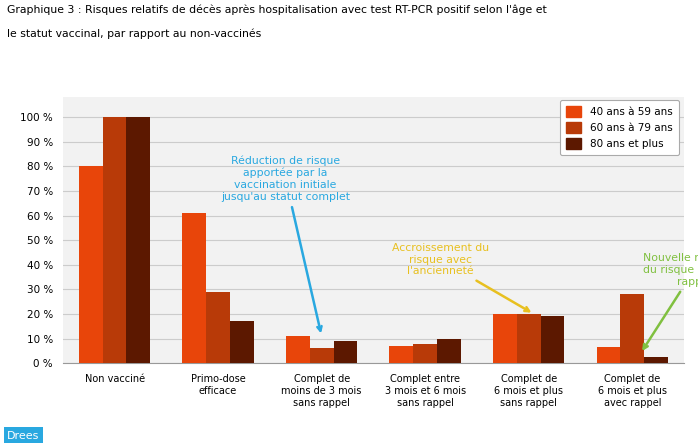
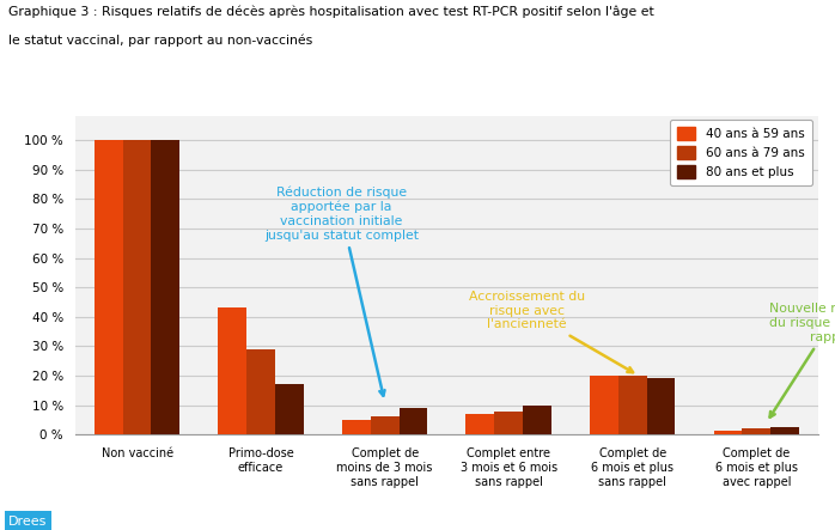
40 ans à 59 ans/Non vacciné: 80.0 % -> 100.0 %
40 ans à 59 ans/Primo-dose efficace: 61.0 % -> 43.0 %
40 ans à 59 ans/Complet de moins de 3 mois sans rappel: 11.0 % -> 5.0 %
40 ans à 59 ans/Complet de 6 mois et plus avec rappel: 6.5 % -> 1.5 %
60 ans à 79 ans/Complet de 6 mois et plus avec rappel: 28 % -> 2 %
